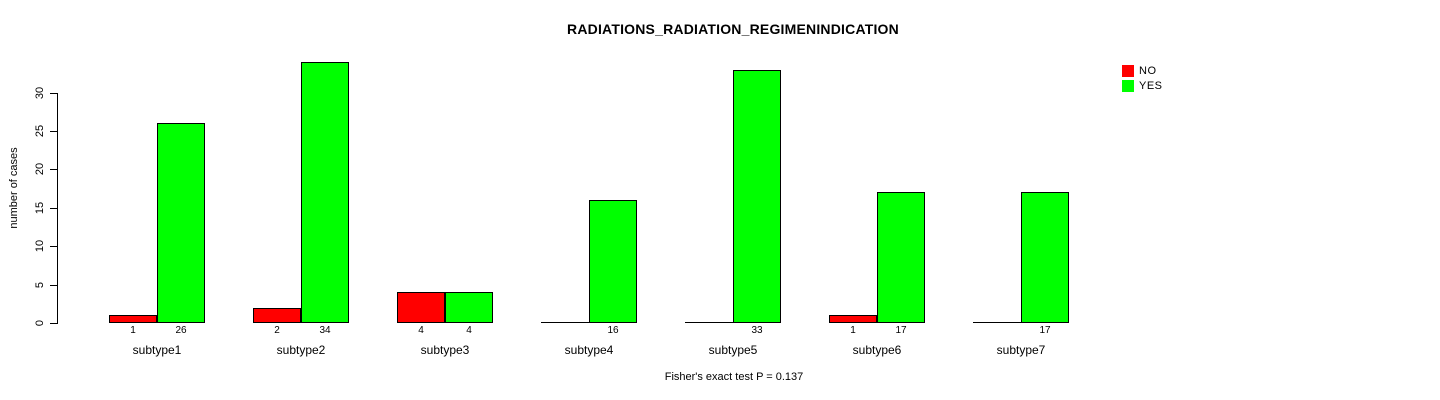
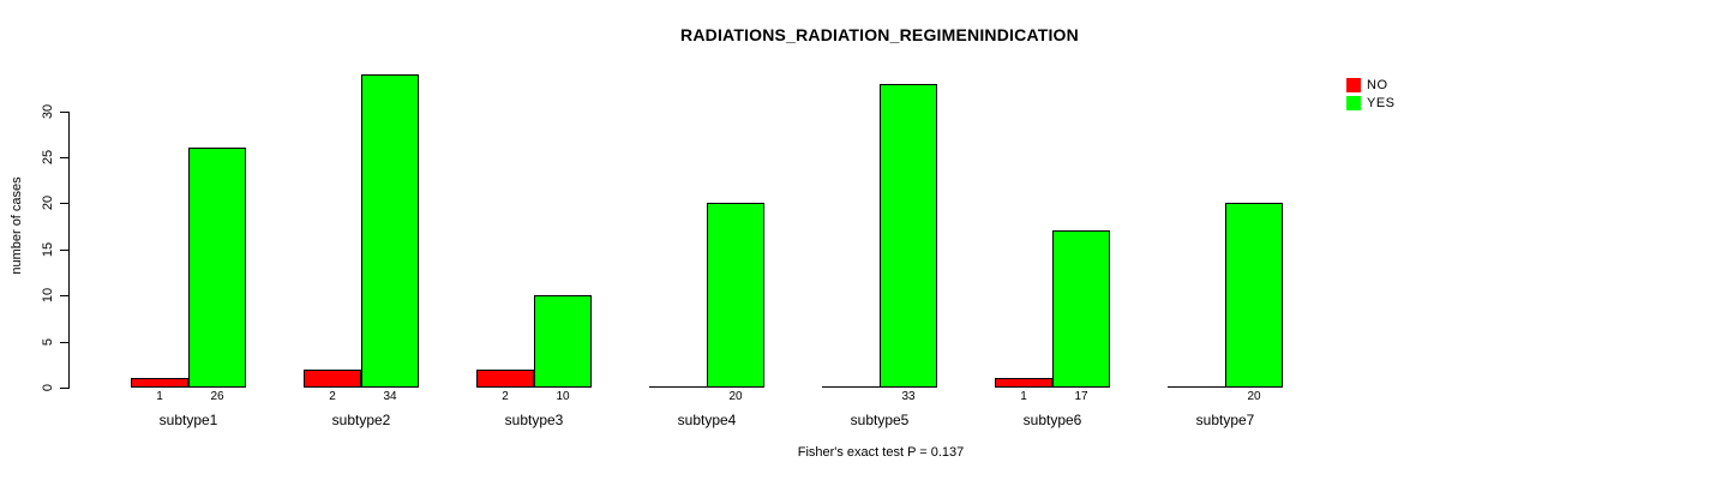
NO/subtype3: 4 -> 2
YES/subtype3: 4 -> 10
YES/subtype4: 16 -> 20
YES/subtype7: 17 -> 20
